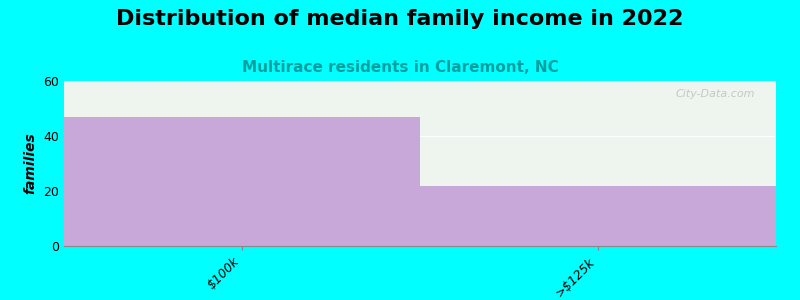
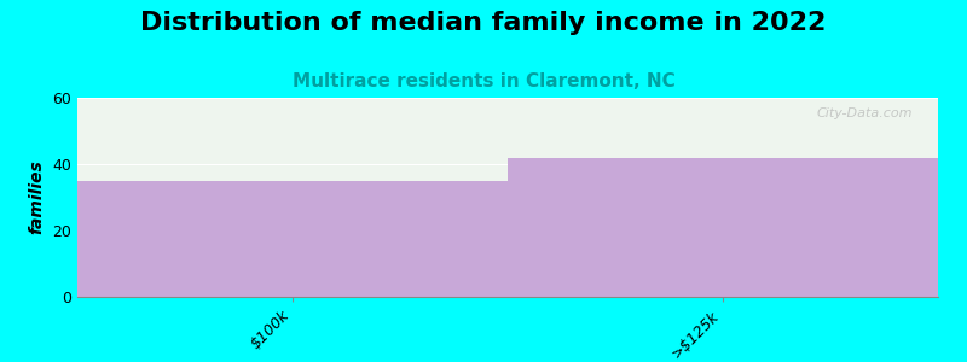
$100k: 47 -> 35
>$125k: 22 -> 42
